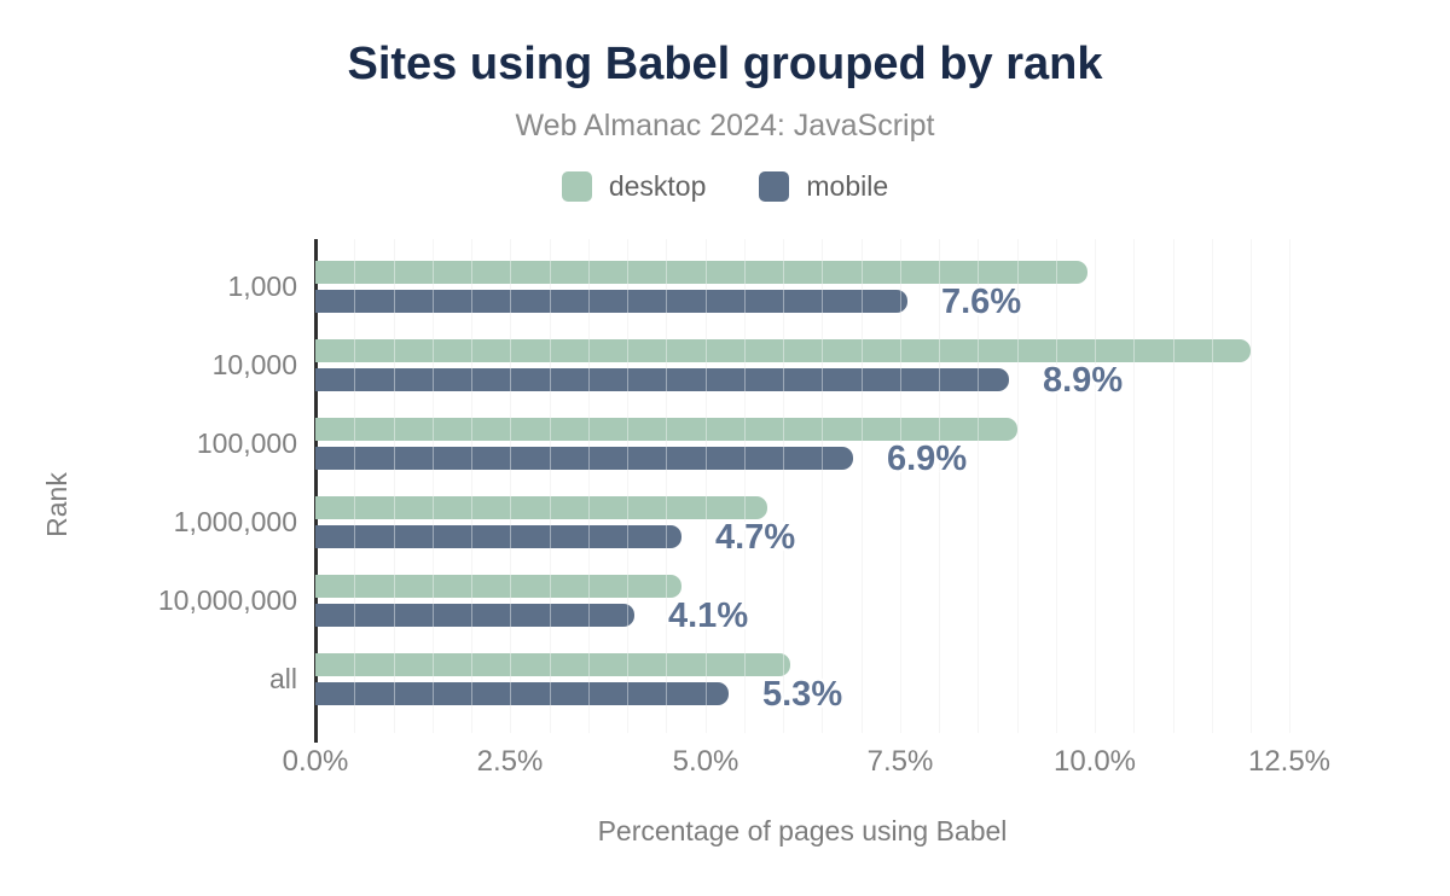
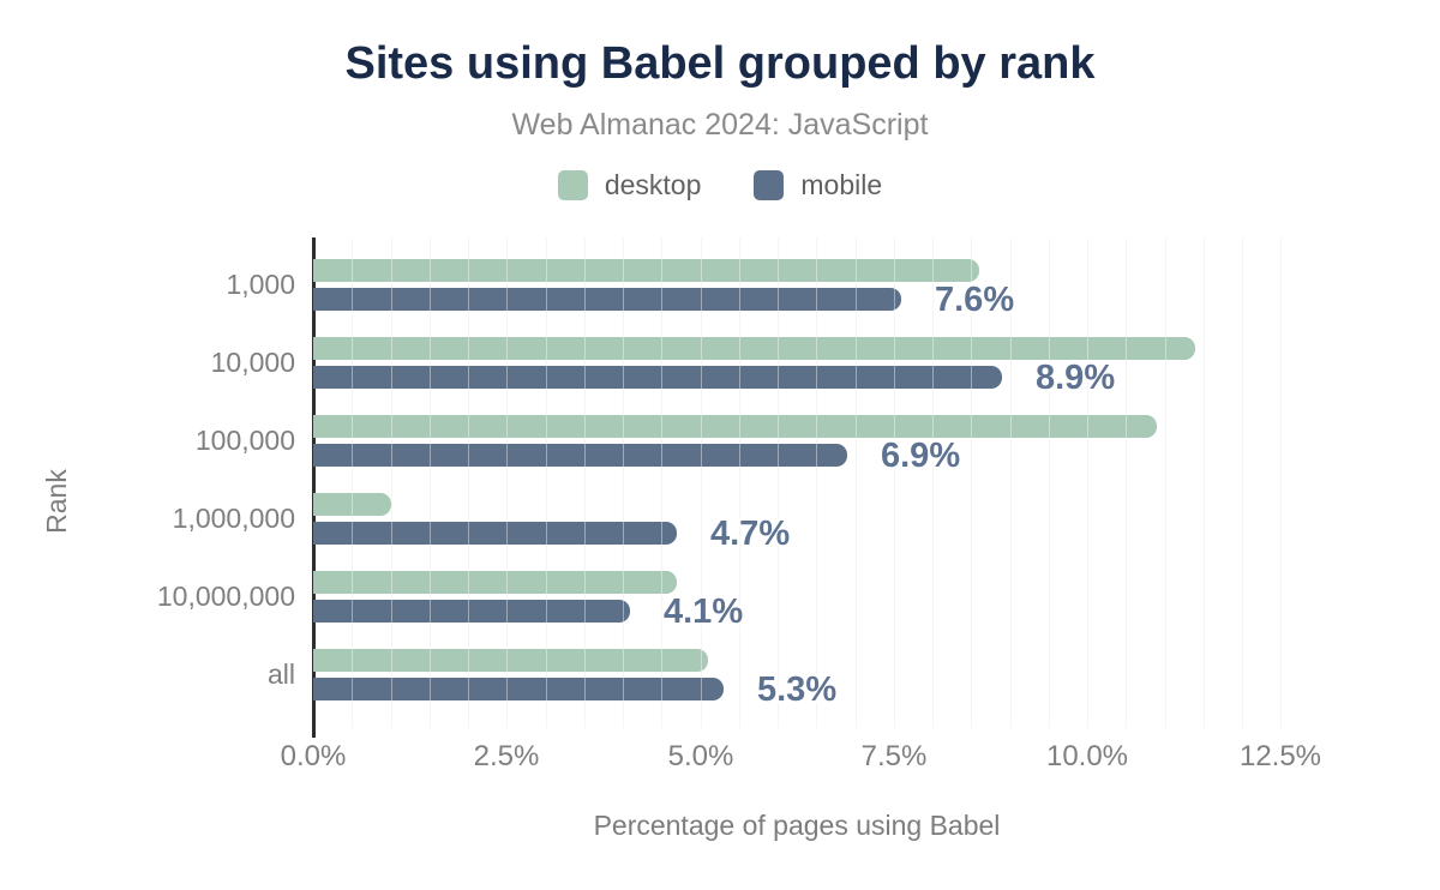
desktop/1,000: 9.9% -> 8.6%
desktop/10,000: 12.0% -> 11.4%
desktop/100,000: 9.0% -> 10.9%
desktop/1,000,000: 5.8% -> 1.0%
desktop/all: 6.1% -> 5.1%
